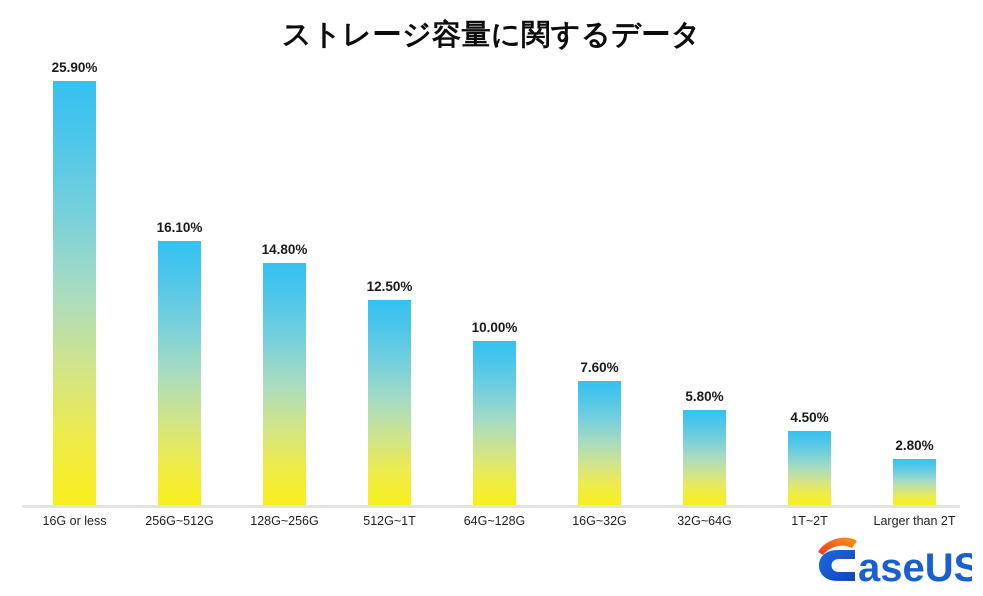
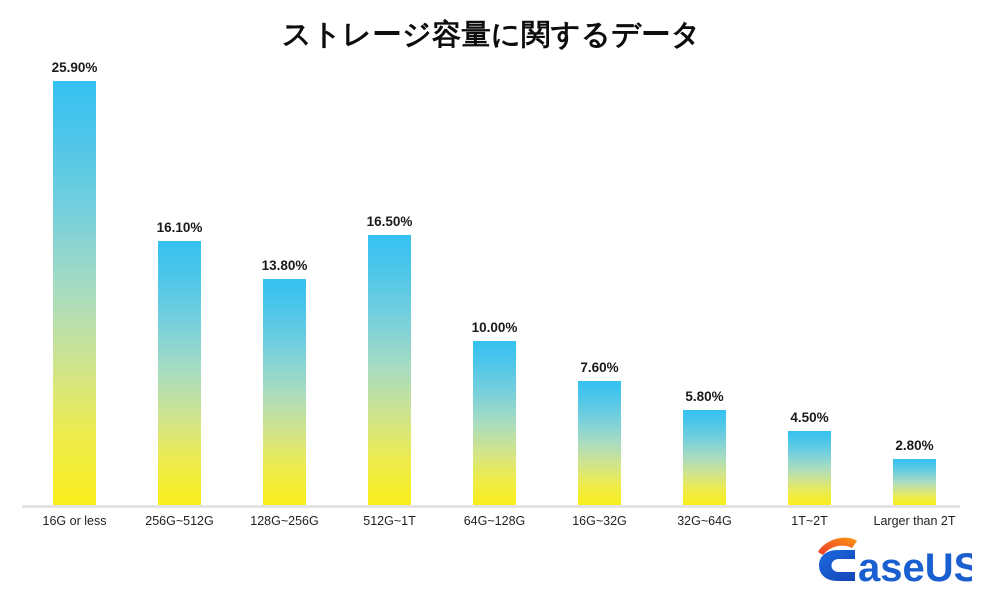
128G~256G: 14.80% -> 13.80%
512G~1T: 12.50% -> 16.50%
